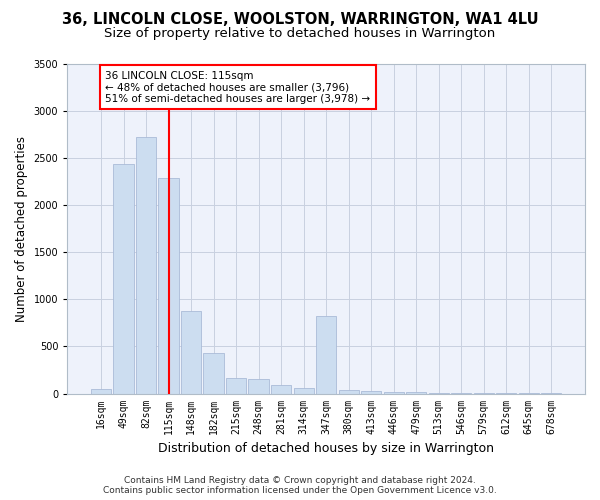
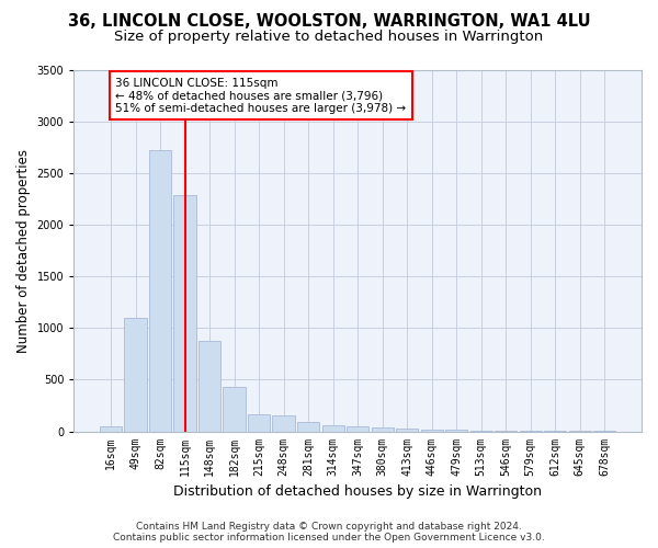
49sqm: 2440 -> 1100
347sqm: 820 -> 40
